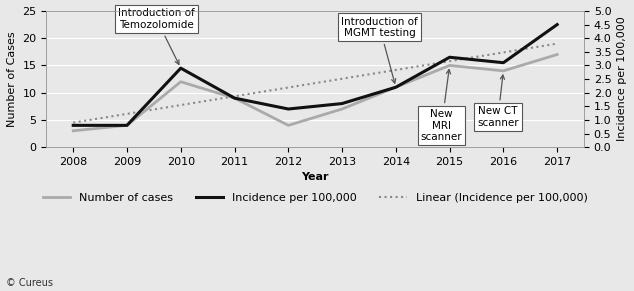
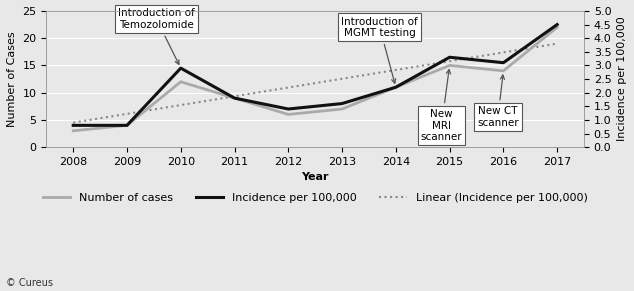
Number of cases/2012: 4 -> 6
Number of cases/2017: 17 -> 22
